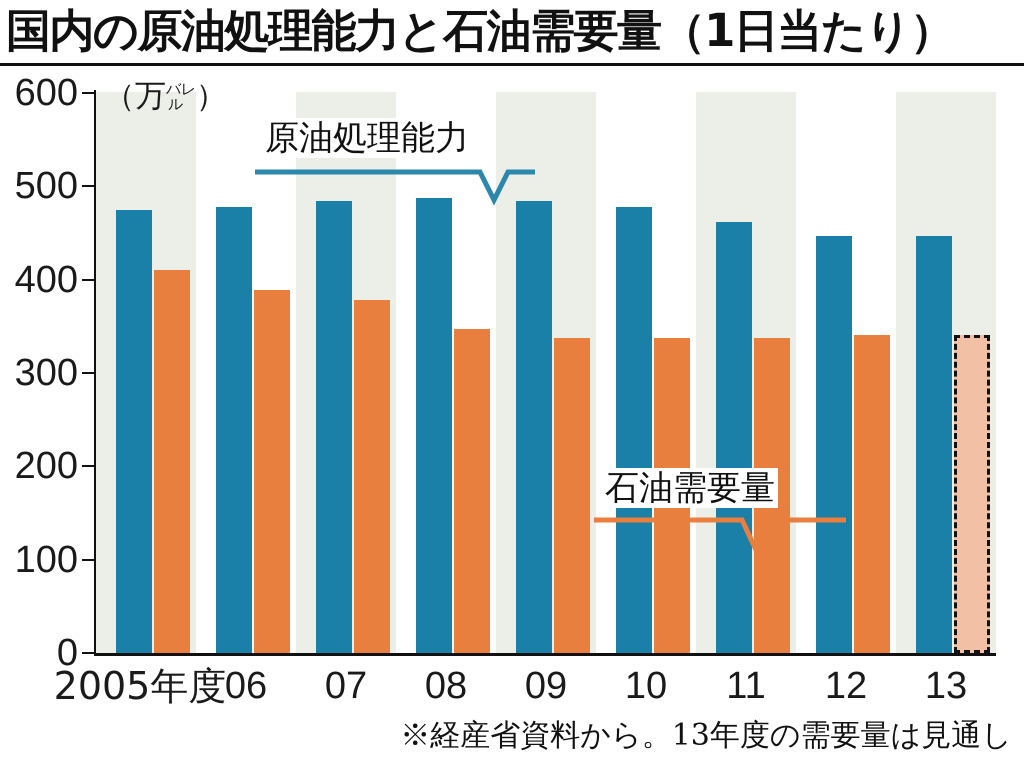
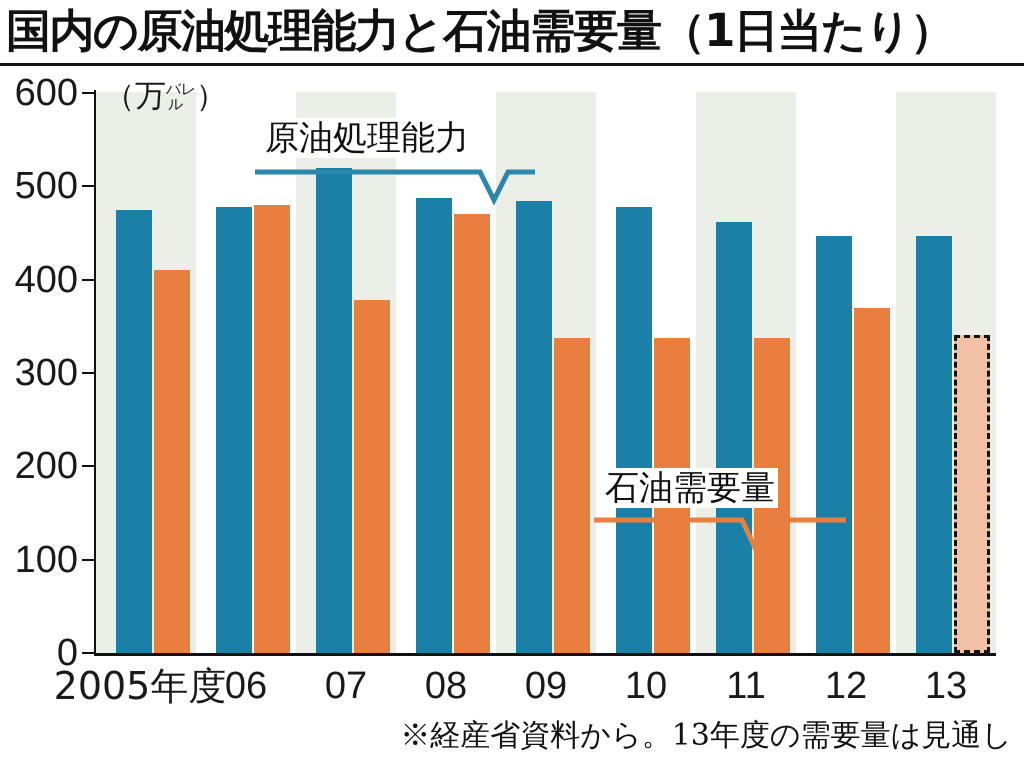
石油需要量/06: 390 -> 480
原油処理能力/07: 480 -> 520
石油需要量/08: 350 -> 470
石油需要量/12: 340 -> 370
